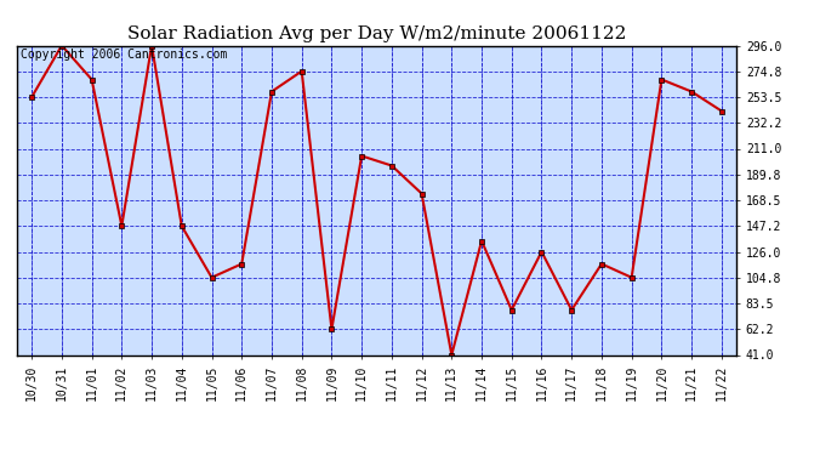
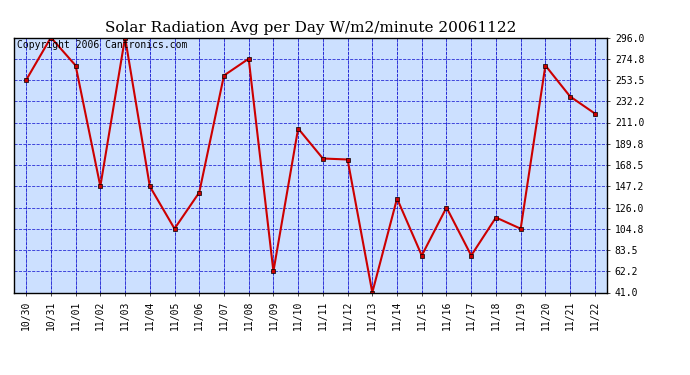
11/06: 116 -> 141
11/11: 197 -> 175
11/21: 258 -> 237
11/22: 242 -> 220
